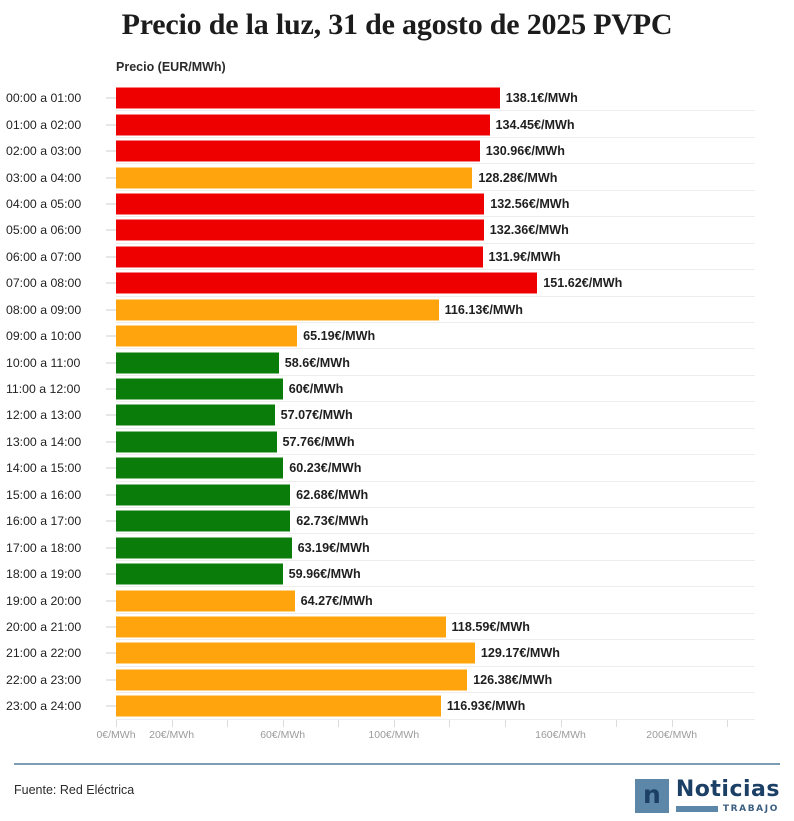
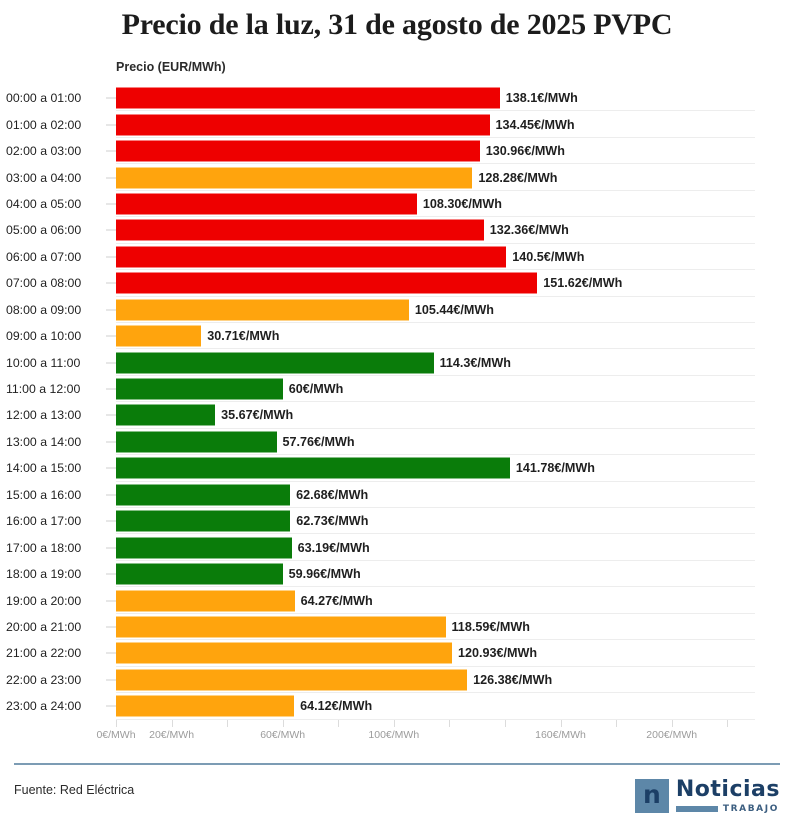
04:00 a 05:00: 132.56 -> 108.30
06:00 a 07:00: 131.9 -> 140.5
08:00 a 09:00: 116.13 -> 105.44
09:00 a 10:00: 65.19 -> 30.71
10:00 a 11:00: 58.6 -> 114.3
12:00 a 13:00: 57.07 -> 35.67
14:00 a 15:00: 60.23 -> 141.78
21:00 a 22:00: 129.17 -> 120.93
23:00 a 24:00: 116.93 -> 64.12
